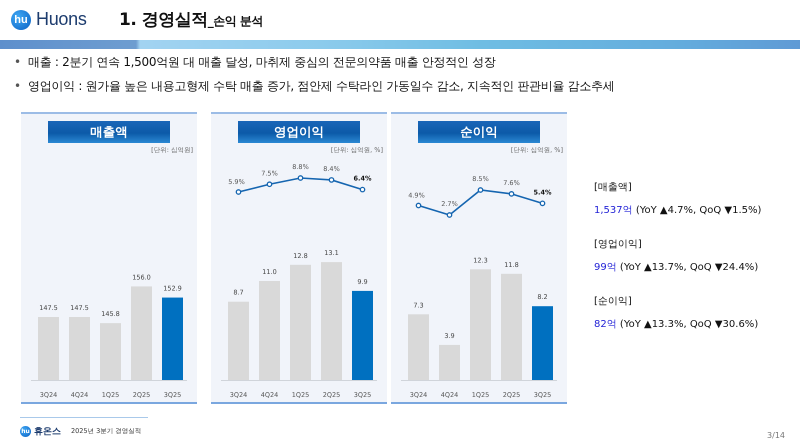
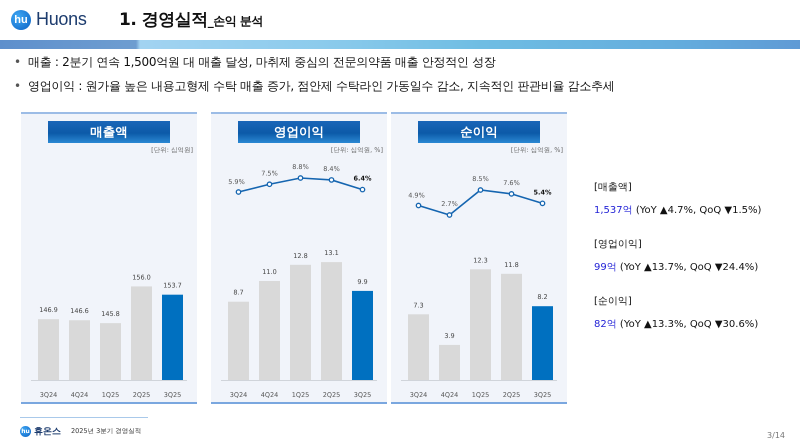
매출액/3Q24: 147.5 -> 146.9
매출액/4Q24: 147.5 -> 146.6
매출액/3Q25: 152.9 -> 153.7
